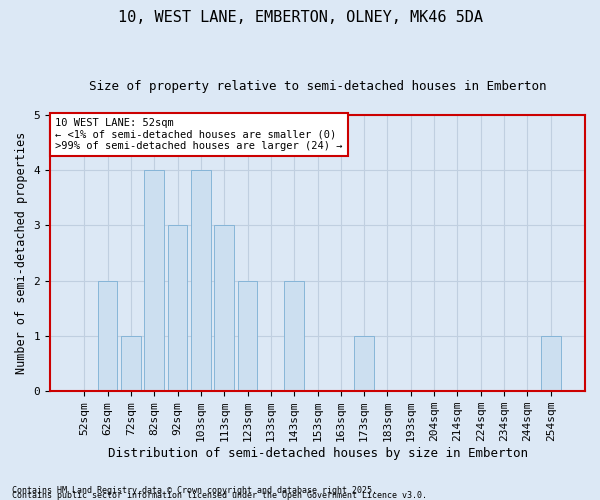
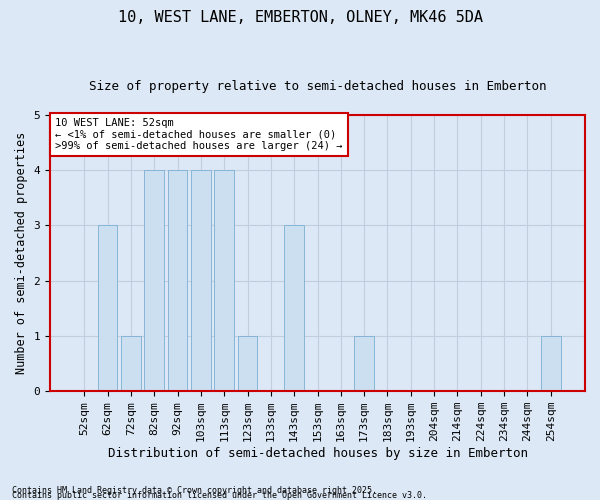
62sqm: 2 -> 3
92sqm: 3 -> 4
113sqm: 3 -> 4
123sqm: 2 -> 1
143sqm: 2 -> 3
